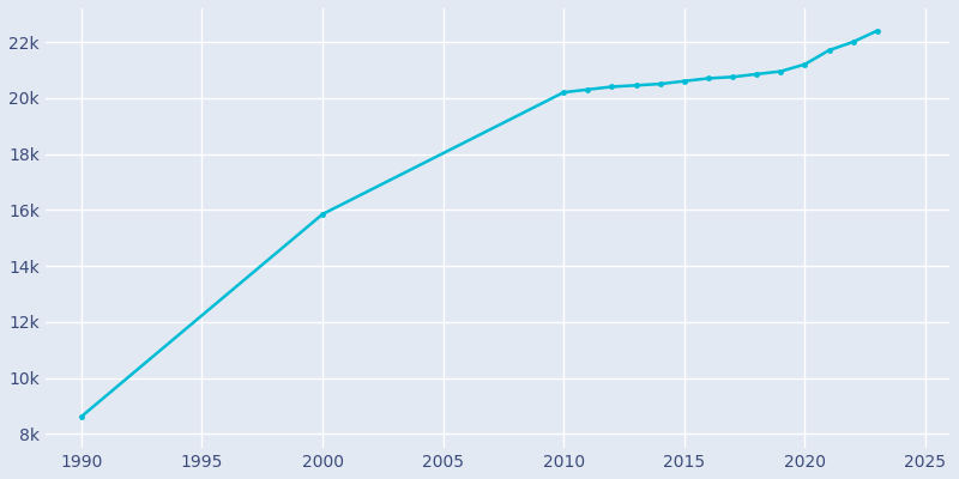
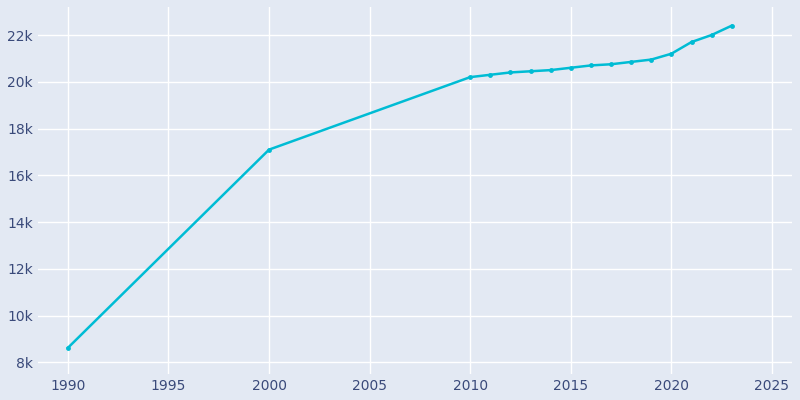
2000: 15.85k -> 17.10k
